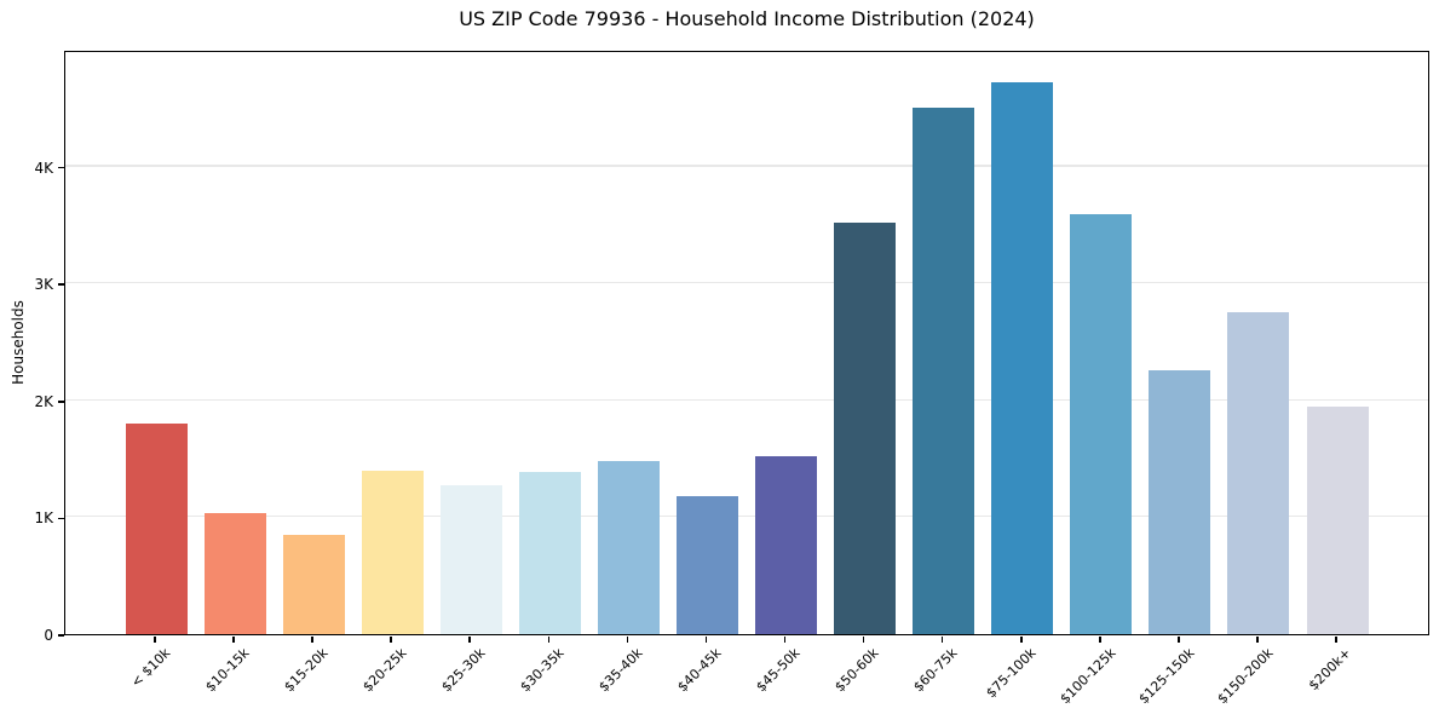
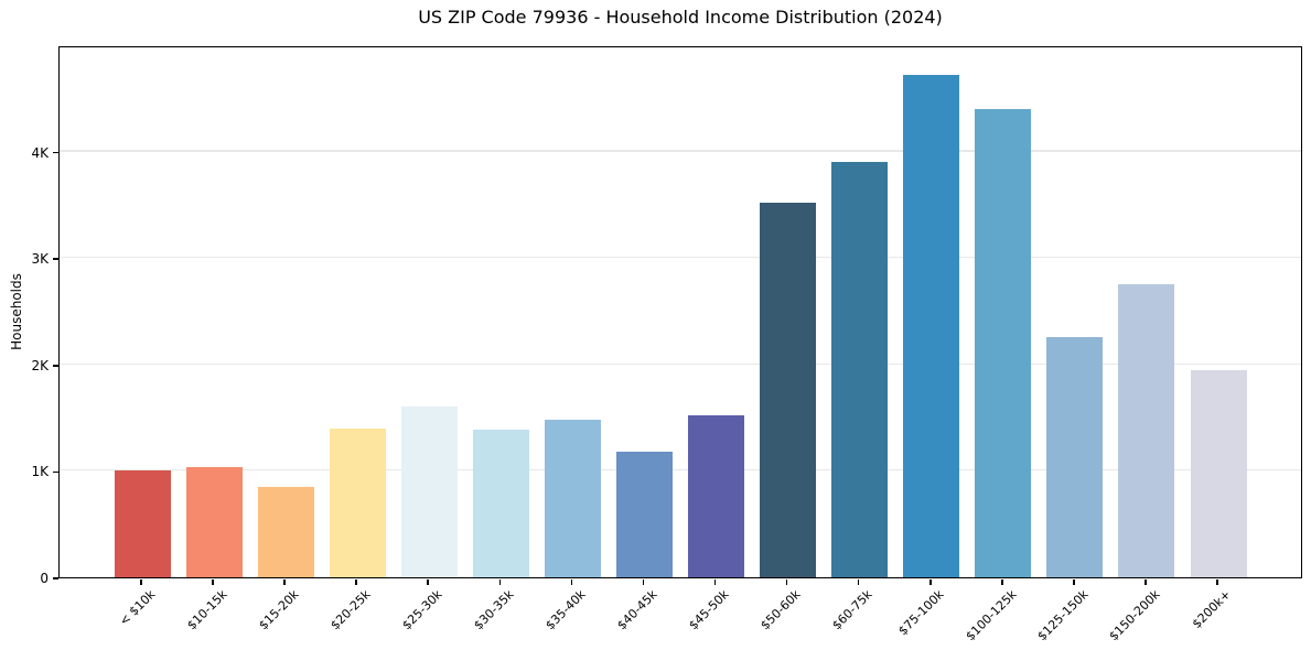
< $10k: 1.8K -> 1.0K
$25-30k: 1.3K -> 1.6K
$60-75k: 4.5K -> 3.9K
$100-125k: 3.6K -> 4.4K
